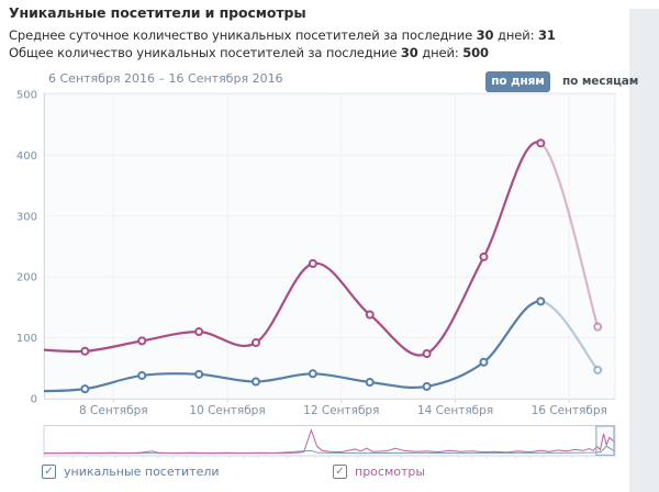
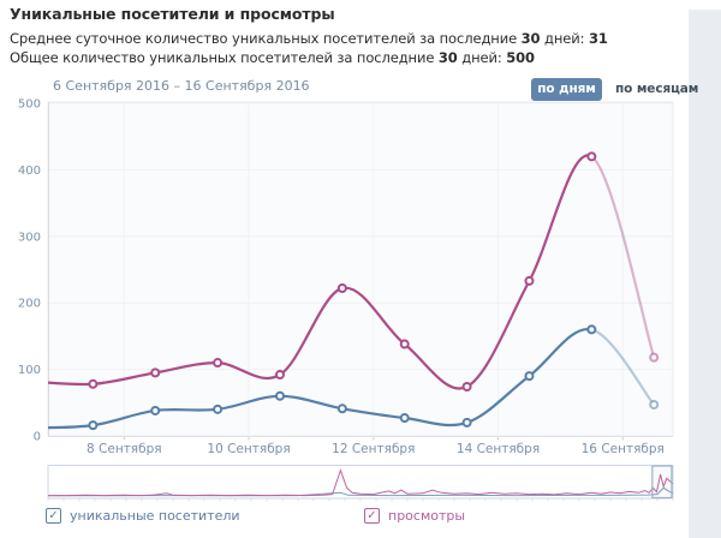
уникальные посетители/10 Сентября: 30 -> 60
уникальные посетители/14 Сентября: 60 -> 90
